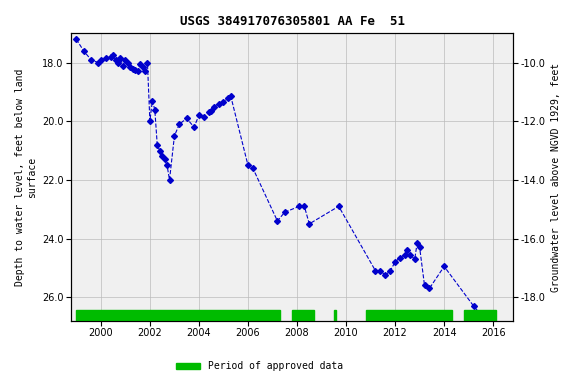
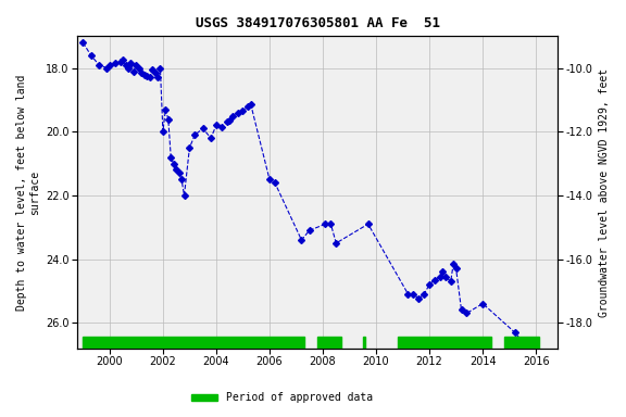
2014: 24.95 -> 25.40
